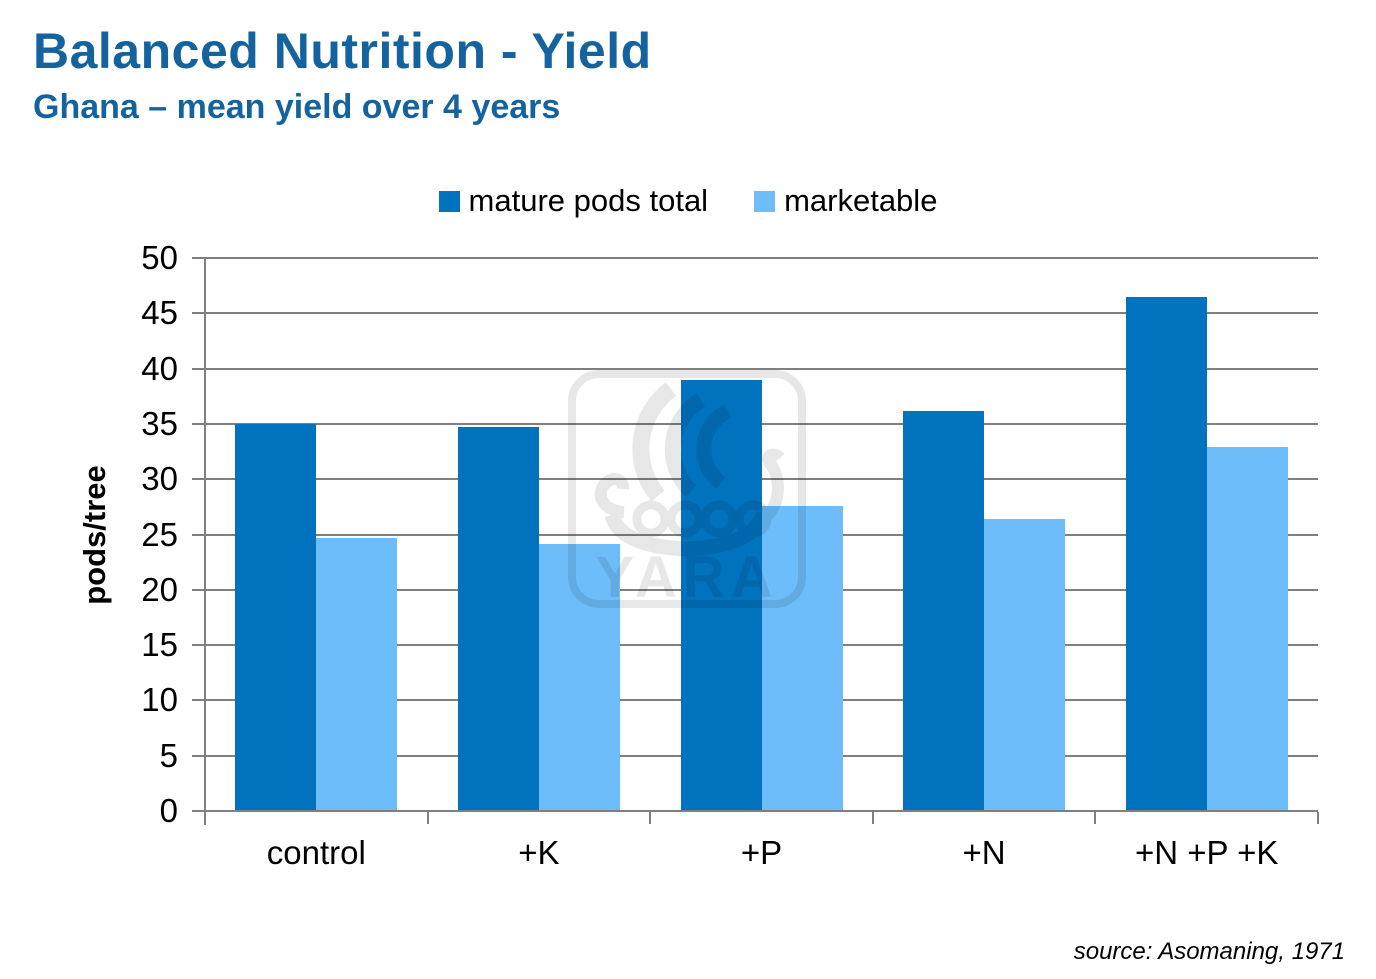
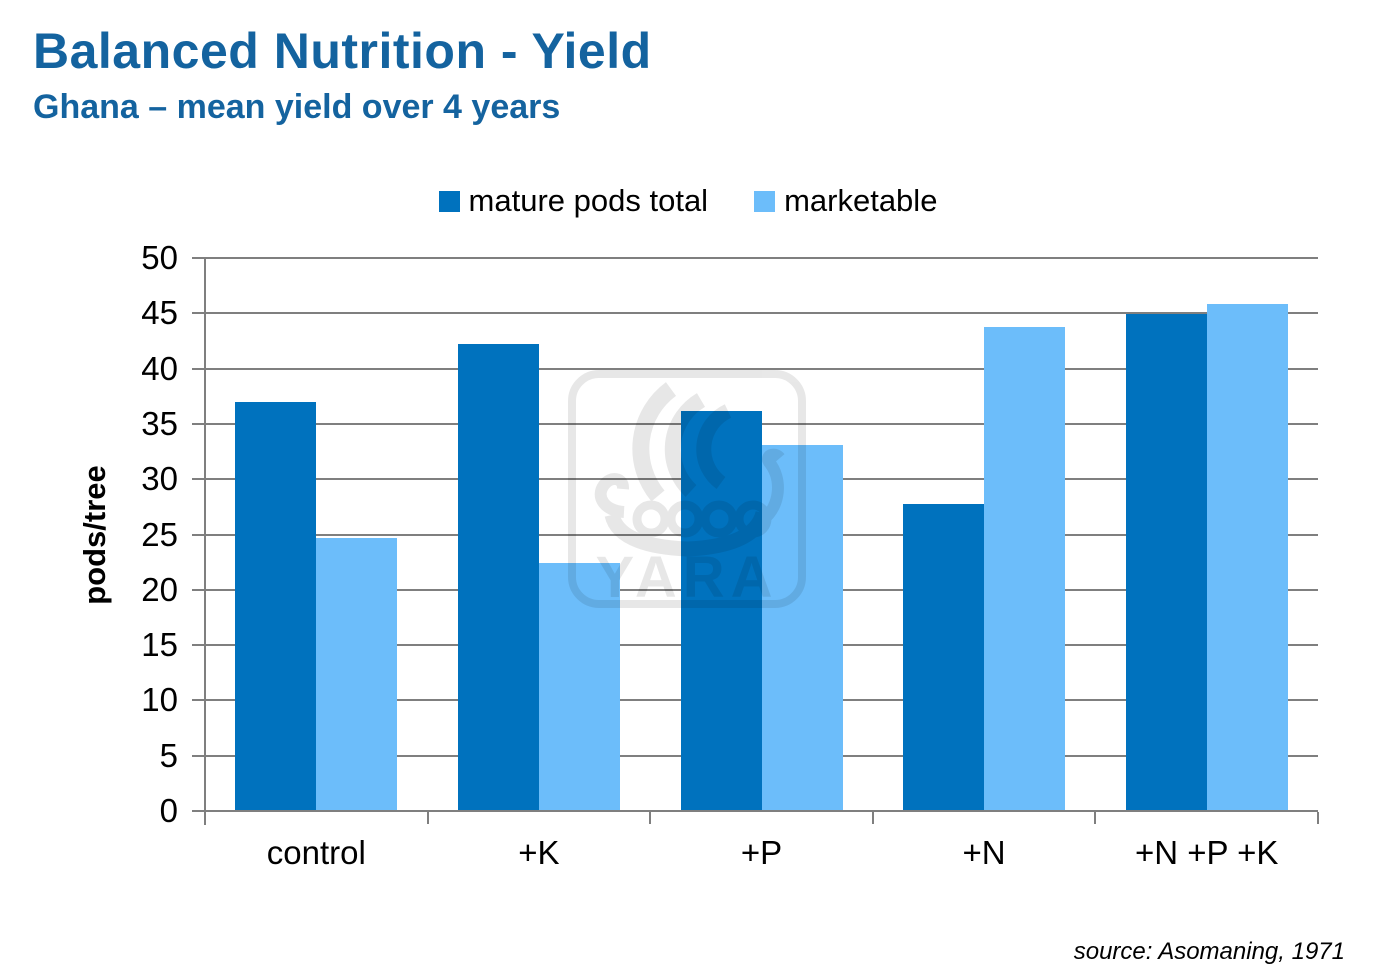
mature pods total/control: 35.0 -> 37.0
mature pods total/+K: 34.7 -> 42.2
marketable/+K: 24.1 -> 22.4
mature pods total/+P: 39.0 -> 36.2
marketable/+P: 27.6 -> 33.1
mature pods total/+N: 36.2 -> 27.8
marketable/+N: 26.4 -> 43.8
mature pods total/+N +P +K: 46.5 -> 44.9
marketable/+N +P +K: 32.9 -> 45.8
